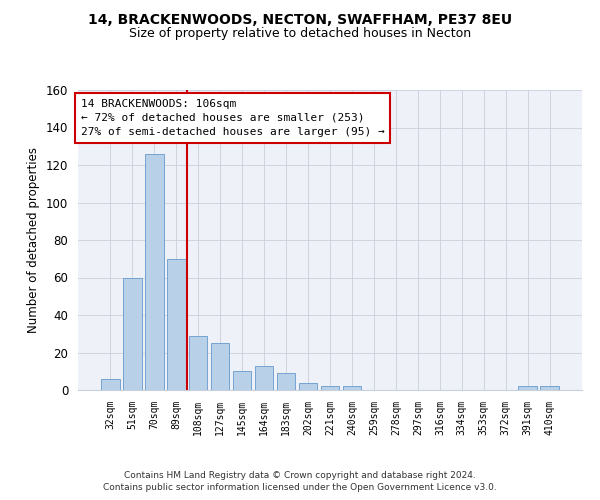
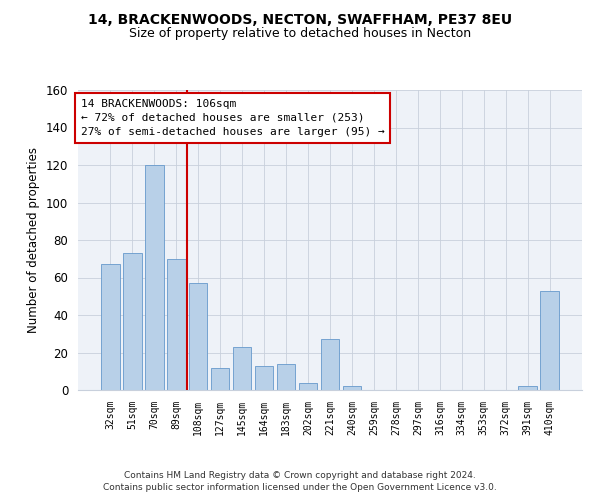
32sqm: 6 -> 67
51sqm: 60 -> 73
70sqm: 126 -> 120
108sqm: 29 -> 57
127sqm: 25 -> 12
145sqm: 10 -> 23
183sqm: 9 -> 14
221sqm: 2 -> 27
410sqm: 2 -> 53
